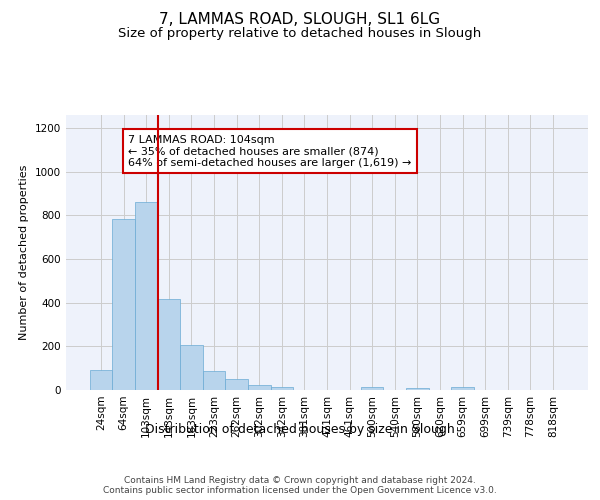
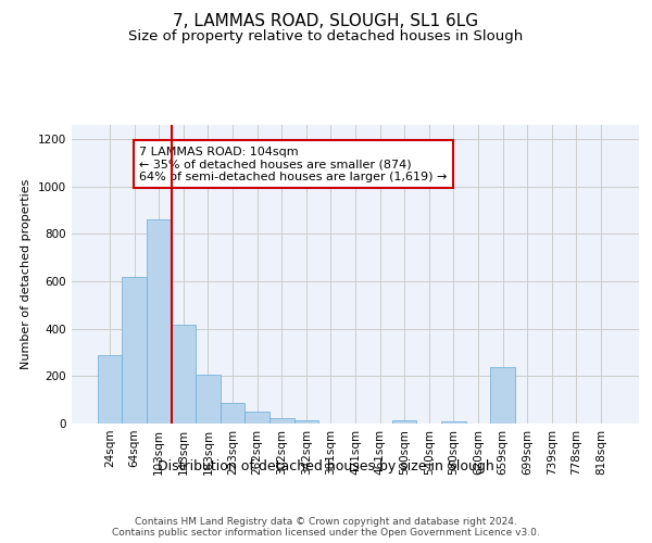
24sqm: 90 -> 290
64sqm: 785 -> 620
659sqm: 12 -> 240
